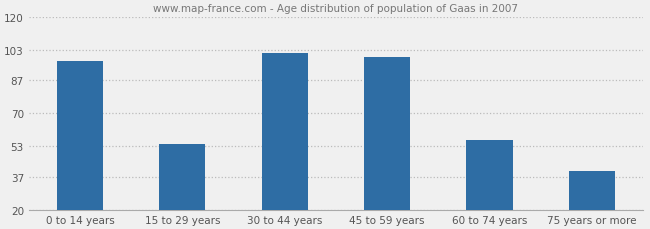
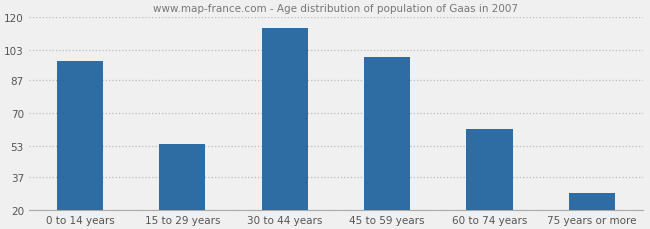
30 to 44 years: 101 -> 114
60 to 74 years: 56 -> 62
75 years or more: 40 -> 29
